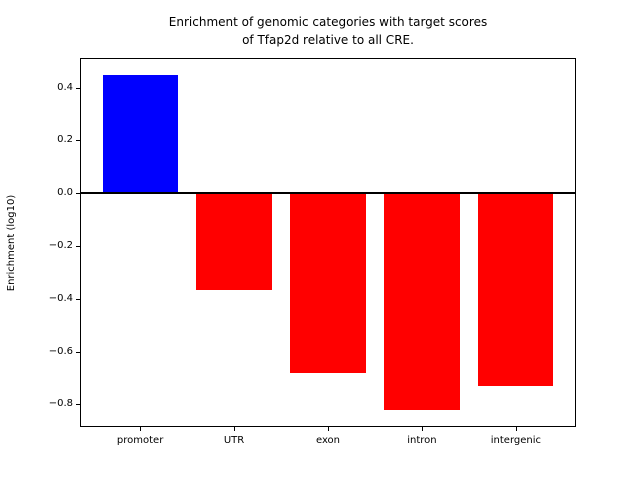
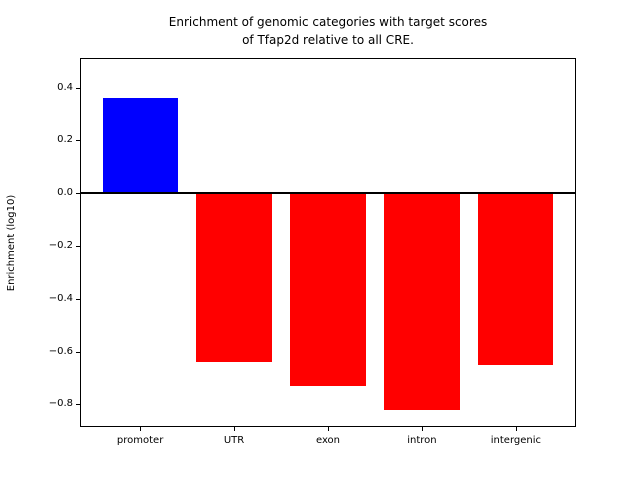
promoter: 0.45 -> 0.36
UTR: -0.37 -> -0.64
exon: -0.68 -> -0.73
intergenic: -0.73 -> -0.65
